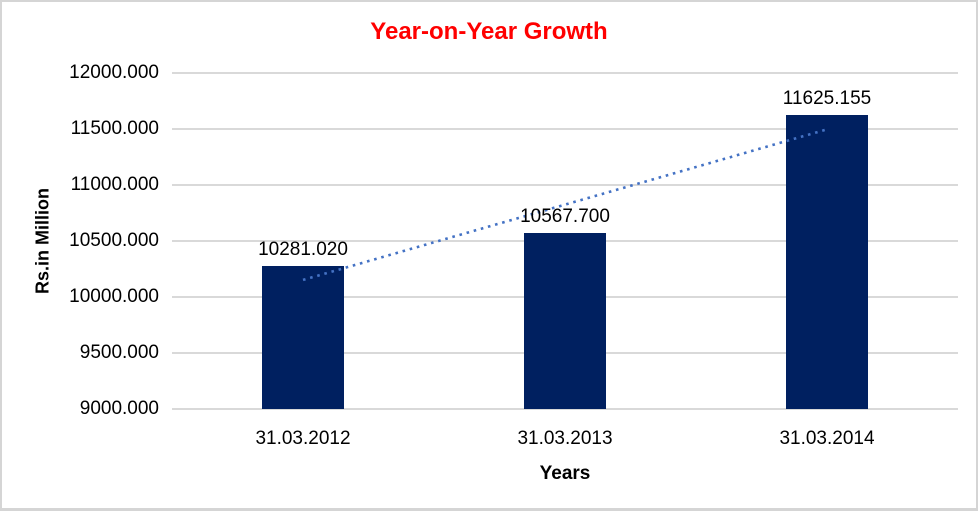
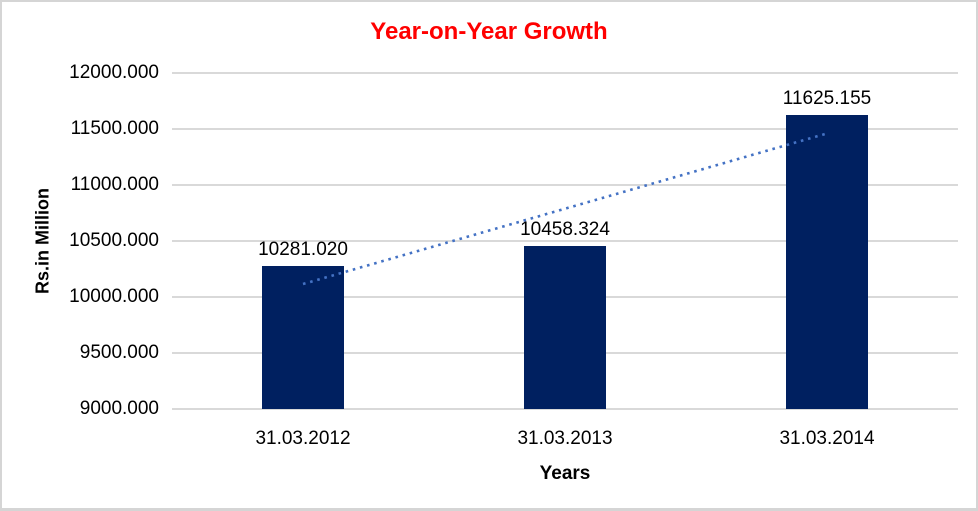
31.03.2013: 10567.700 -> 10458.324
